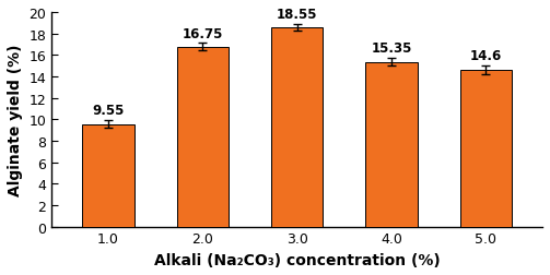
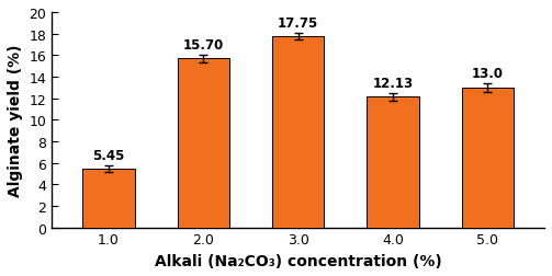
1.0: 9.55 -> 5.45
2.0: 16.75 -> 15.70
3.0: 18.55 -> 17.75
4.0: 15.35 -> 12.13
5.0: 14.6 -> 13.0
